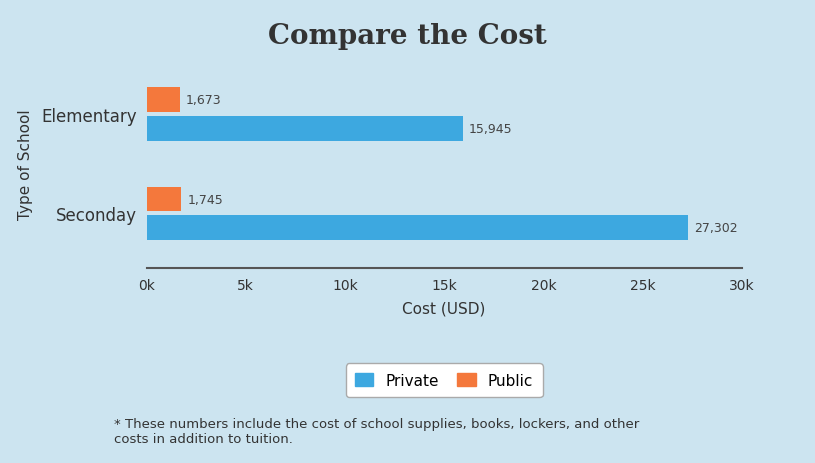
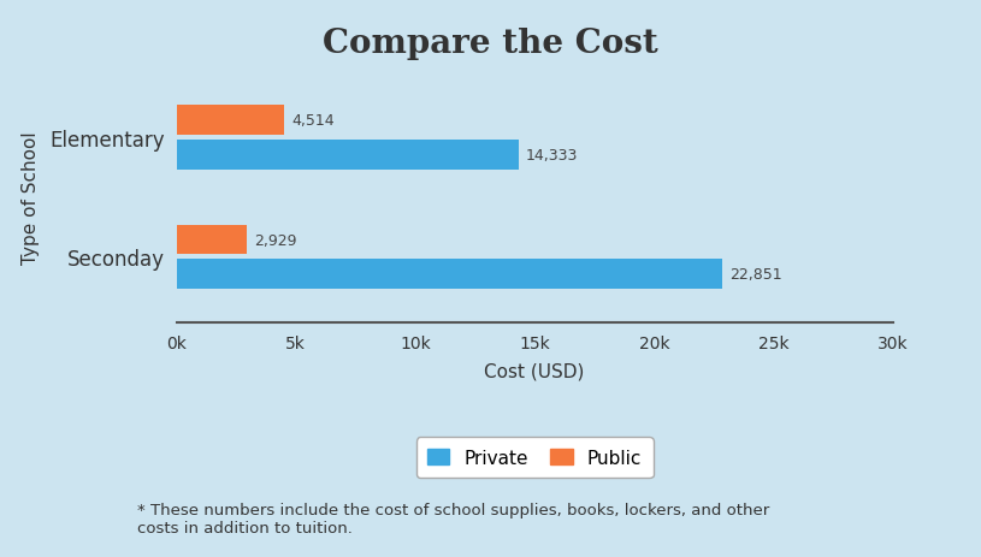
Public/Elementary: 1,673 -> 4,514
Private/Elementary: 15,945 -> 14,333
Public/Seconday: 1,745 -> 2,929
Private/Seconday: 27,302 -> 22,851
